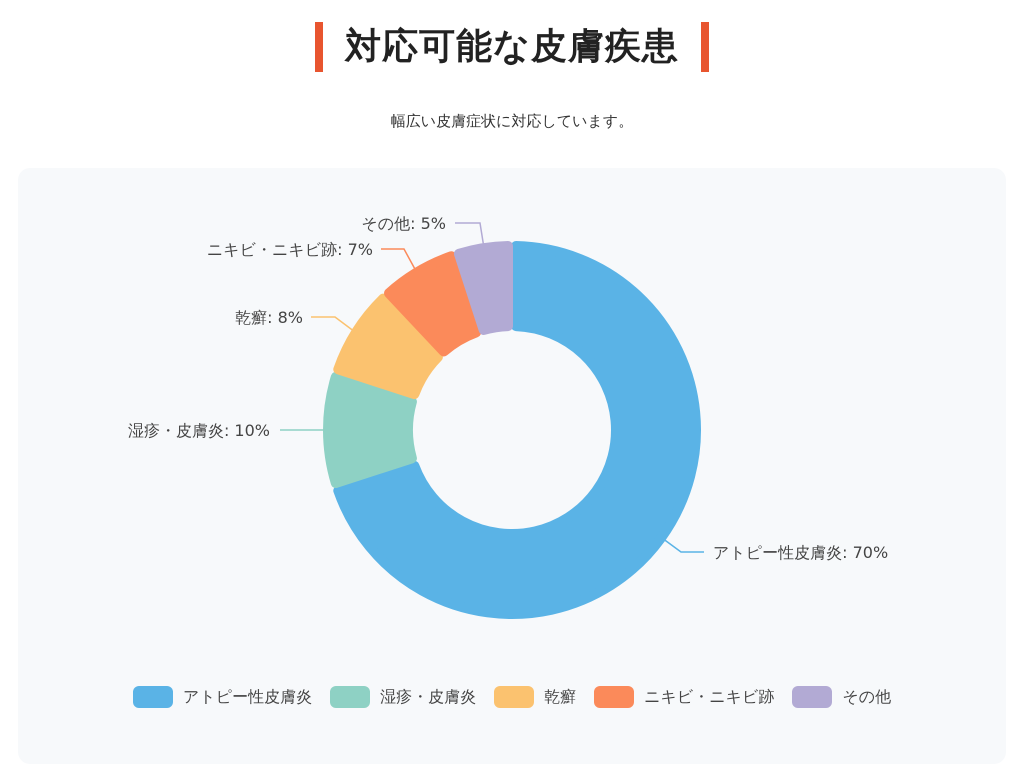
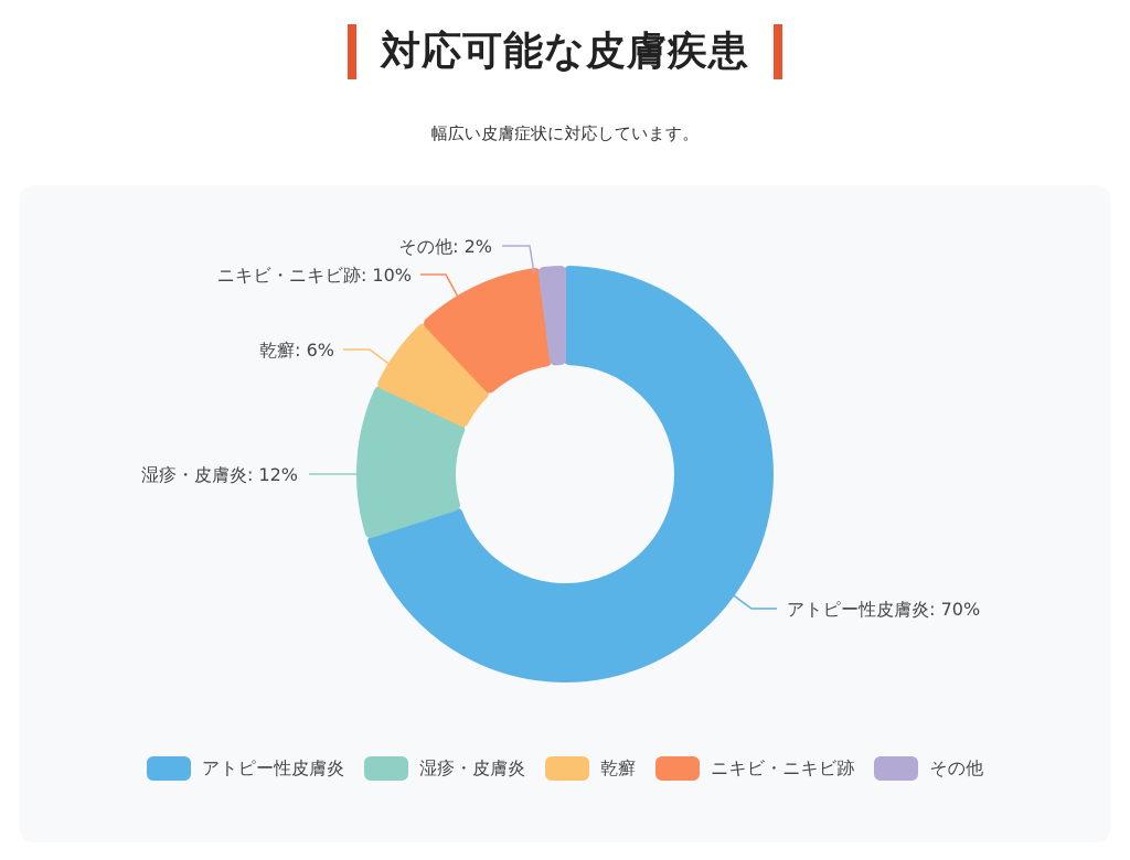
湿疹・皮膚炎: 10% -> 12%
乾癬: 8% -> 6%
ニキビ・ニキビ跡: 7% -> 10%
その他: 5% -> 2%
